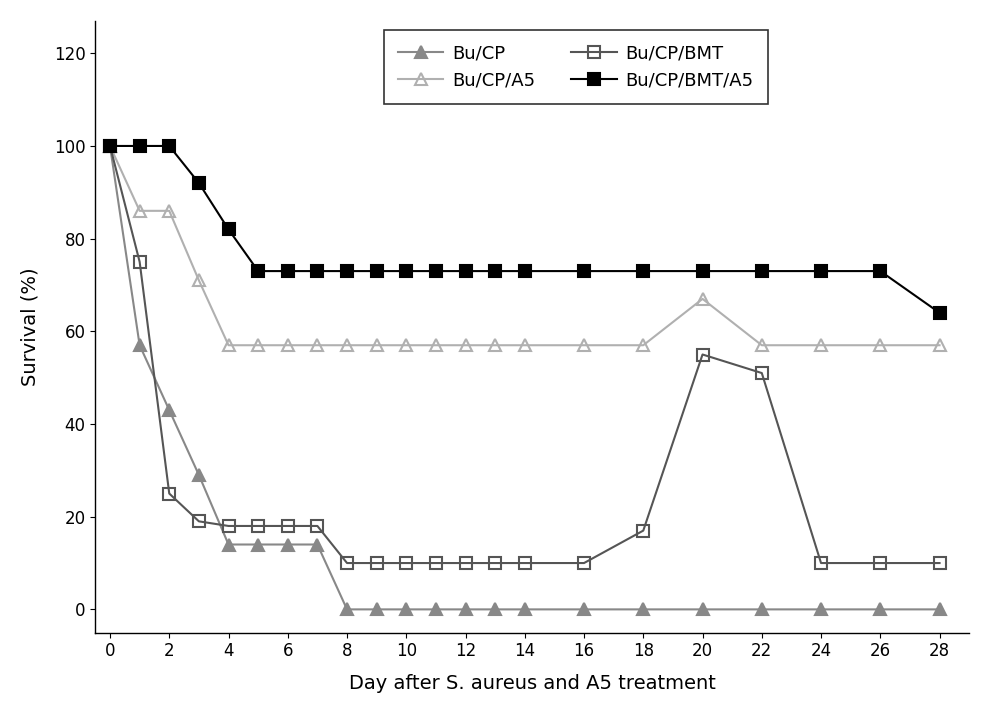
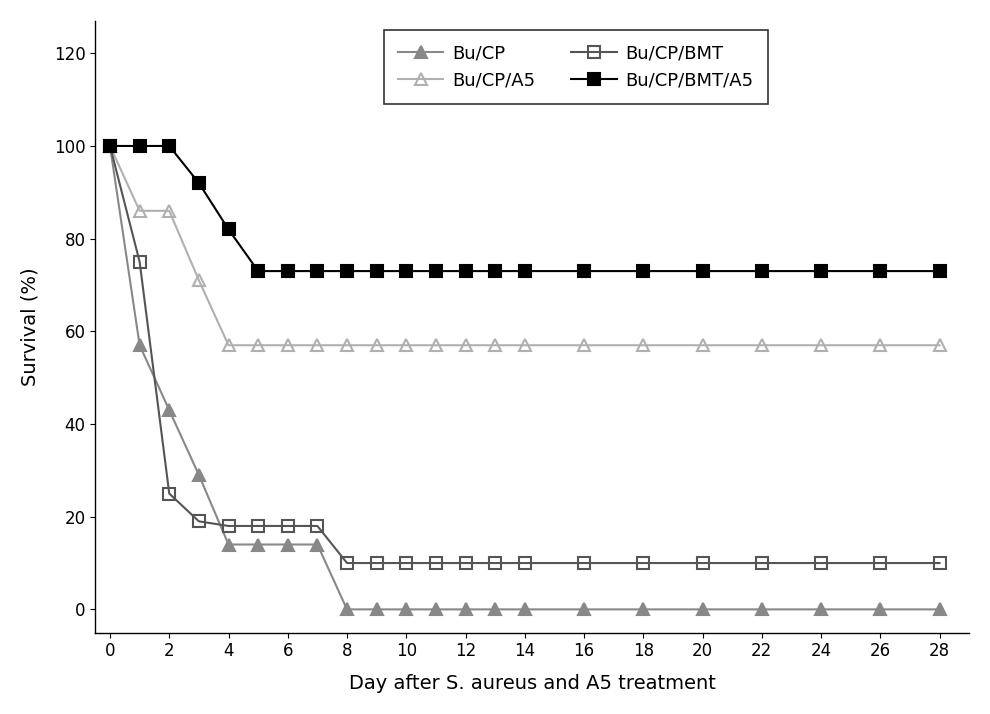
Bu/CP/BMT/18: 17 -> 10
Bu/CP/A5/20: 67 -> 57
Bu/CP/BMT/20: 55 -> 10
Bu/CP/BMT/22: 51 -> 10
Bu/CP/BMT/A5/28: 64 -> 73
